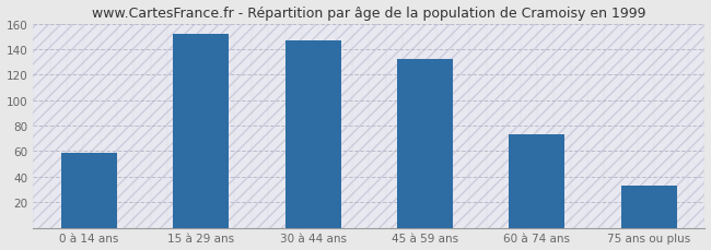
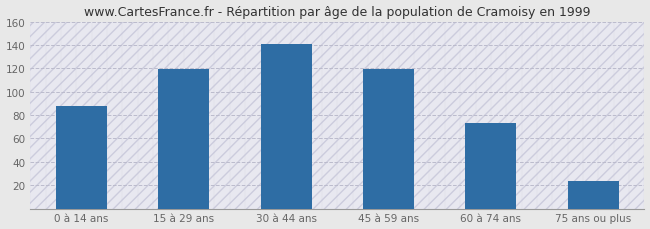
0 à 14 ans: 59 -> 88
15 à 29 ans: 152 -> 119
30 à 44 ans: 147 -> 141
45 à 59 ans: 132 -> 119
75 ans ou plus: 33 -> 24
